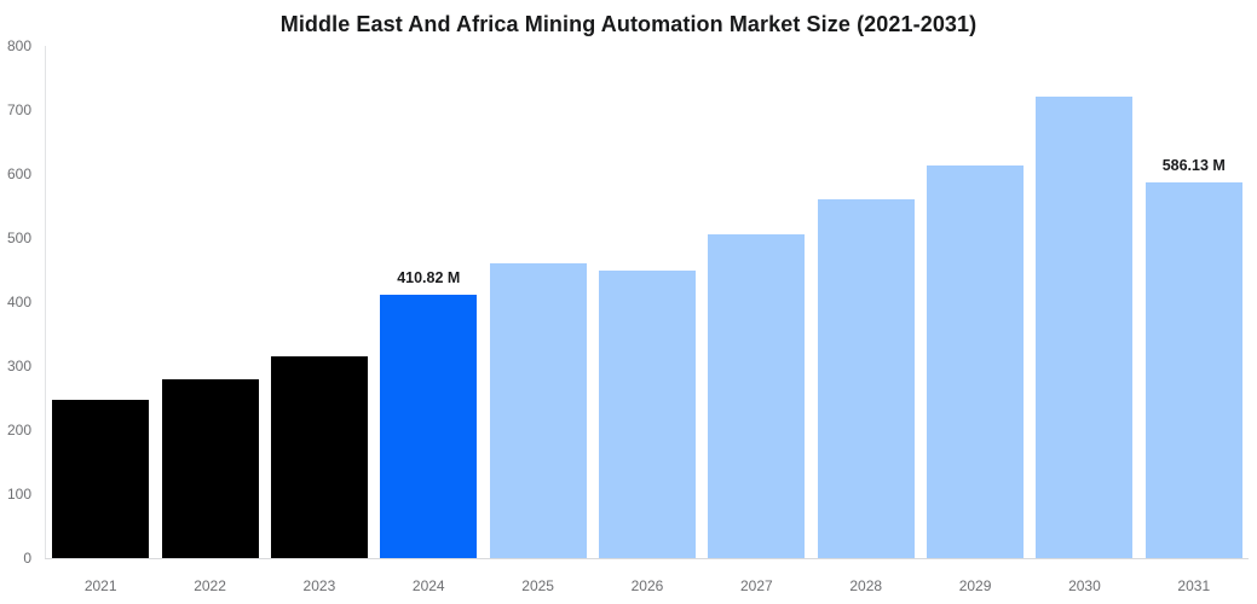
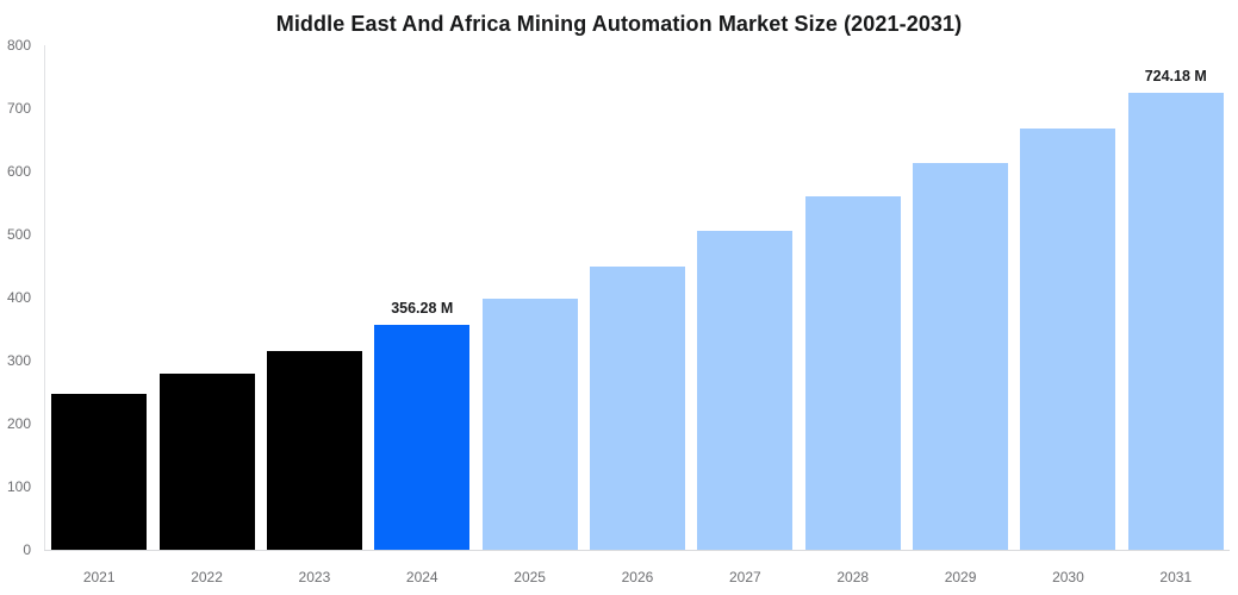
2024: 410.82 -> 356.28
2025: 460 -> 400
2030: 720 -> 670
2031: 586.13 -> 724.18
